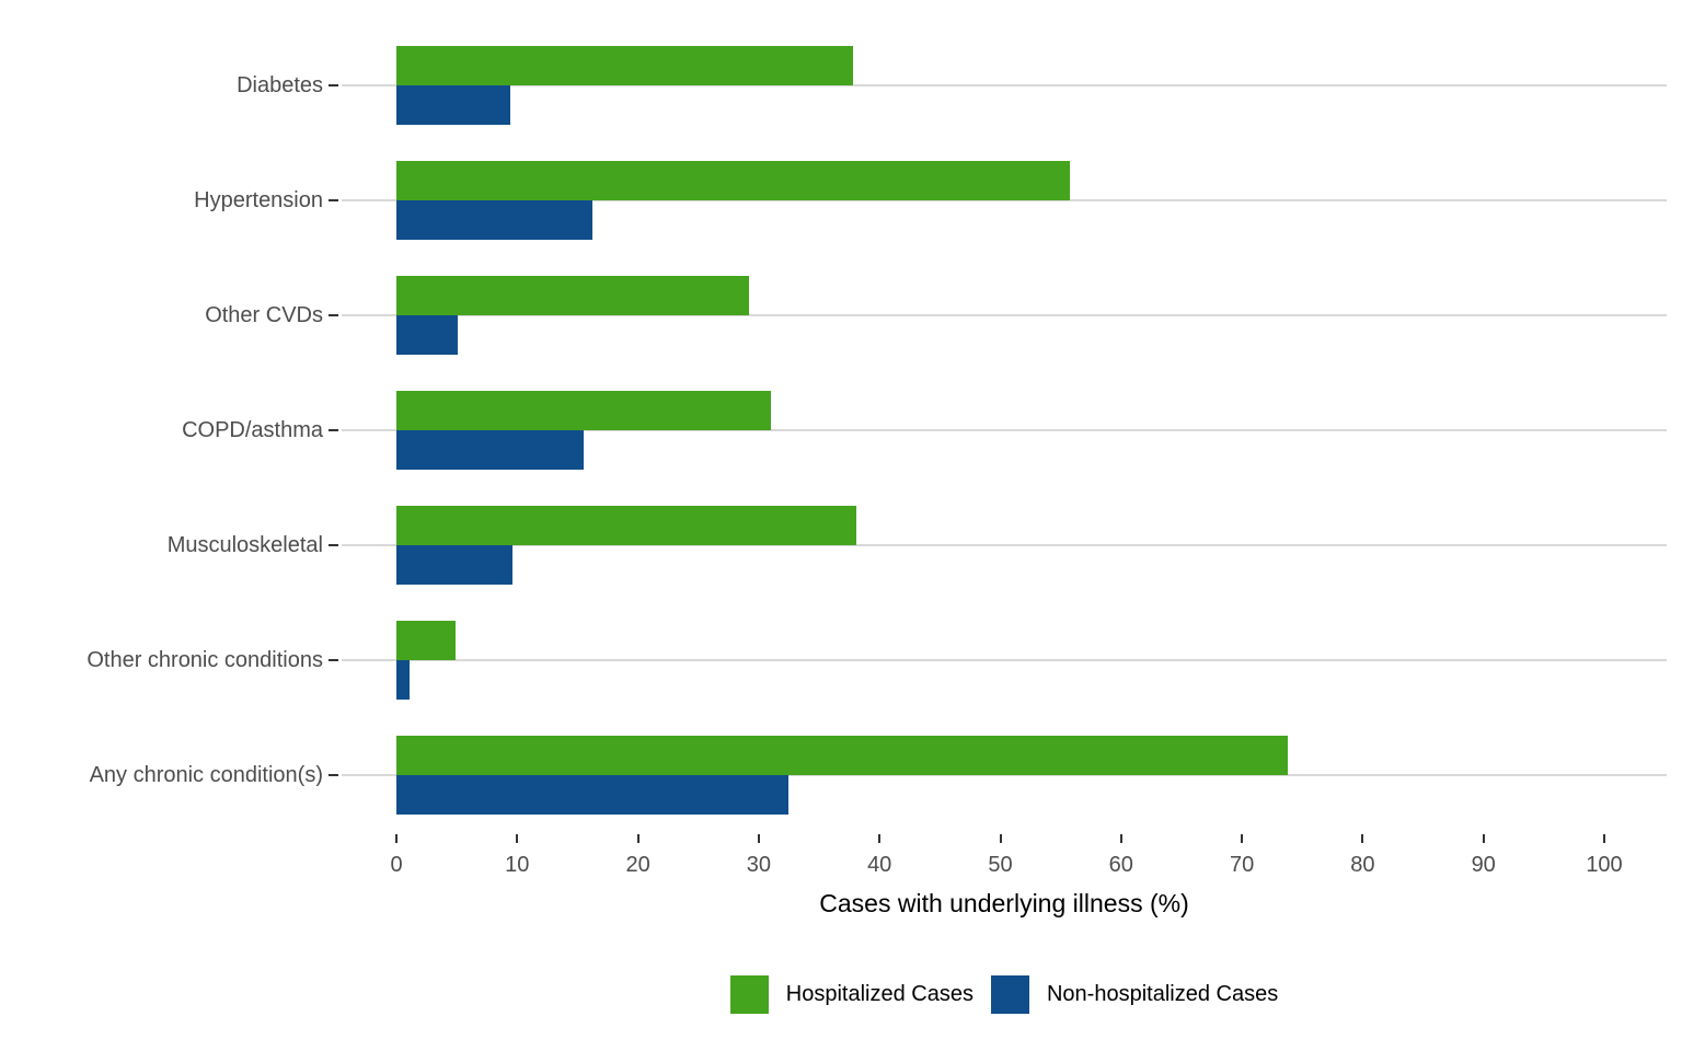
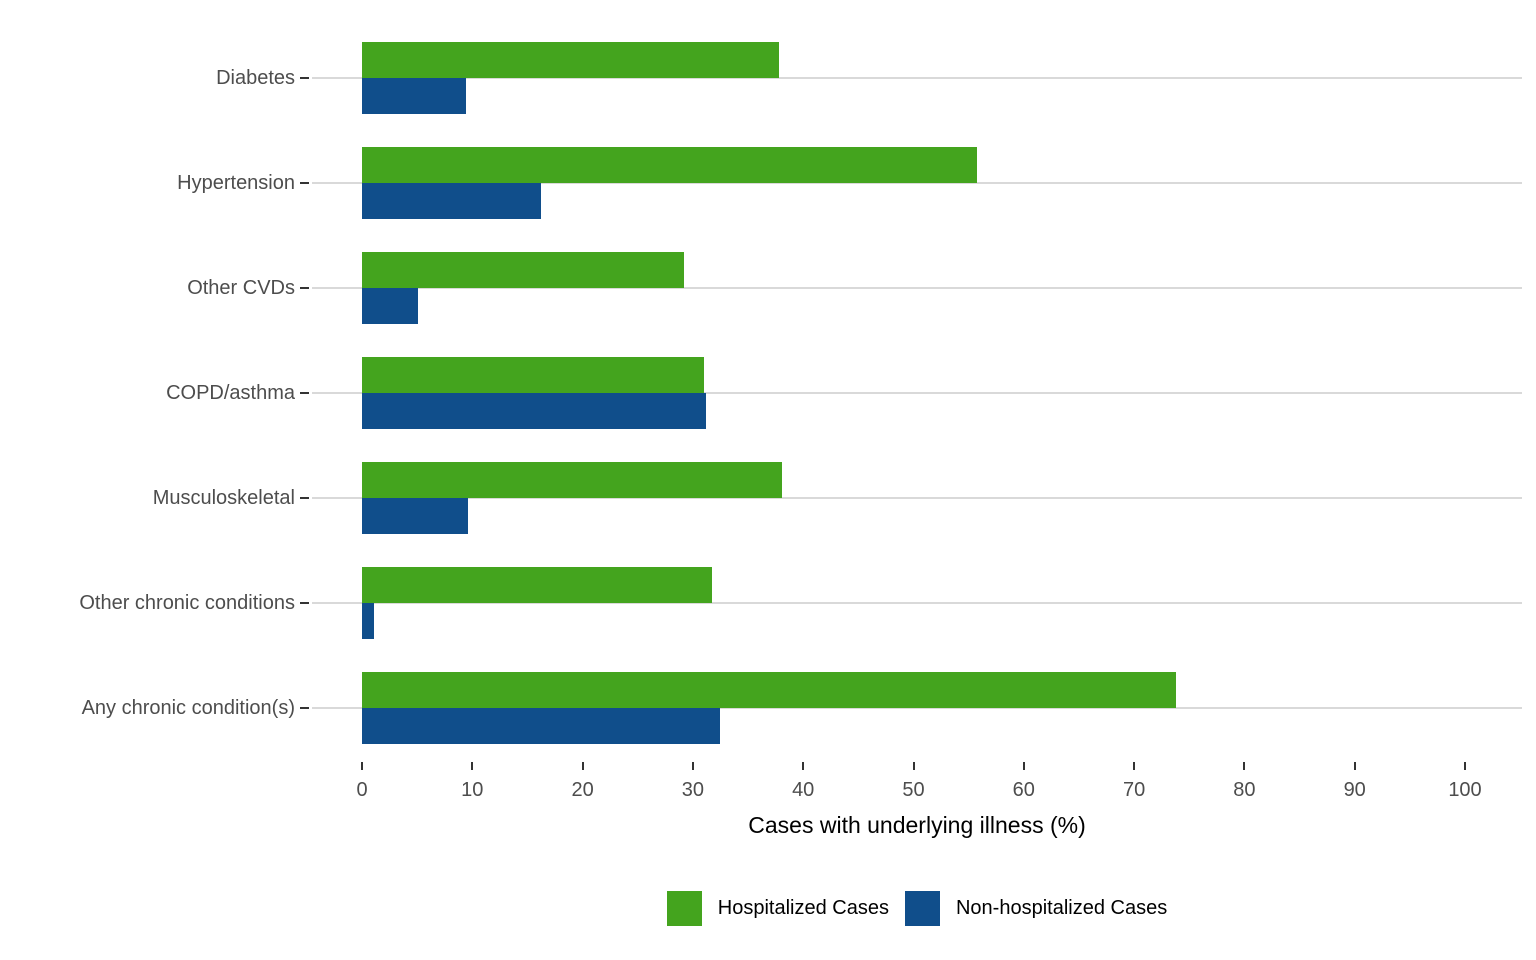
Non-hospitalized Cases/COPD/asthma: 15.5 -> 31.2
Hospitalized Cases/Other chronic conditions: 4.9 -> 31.7
